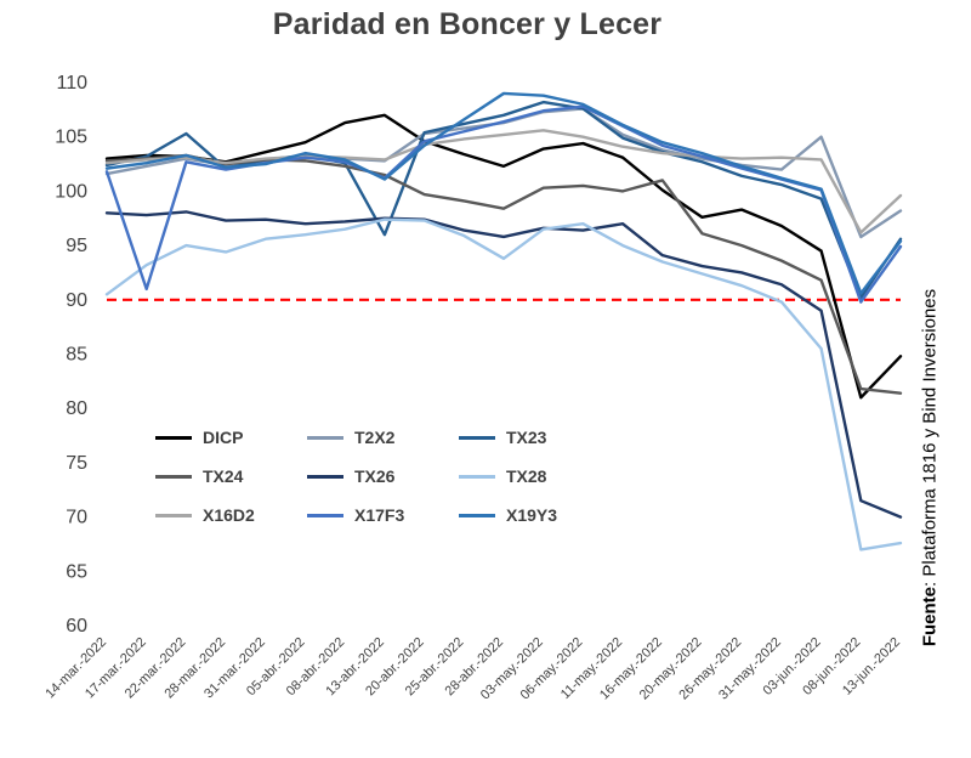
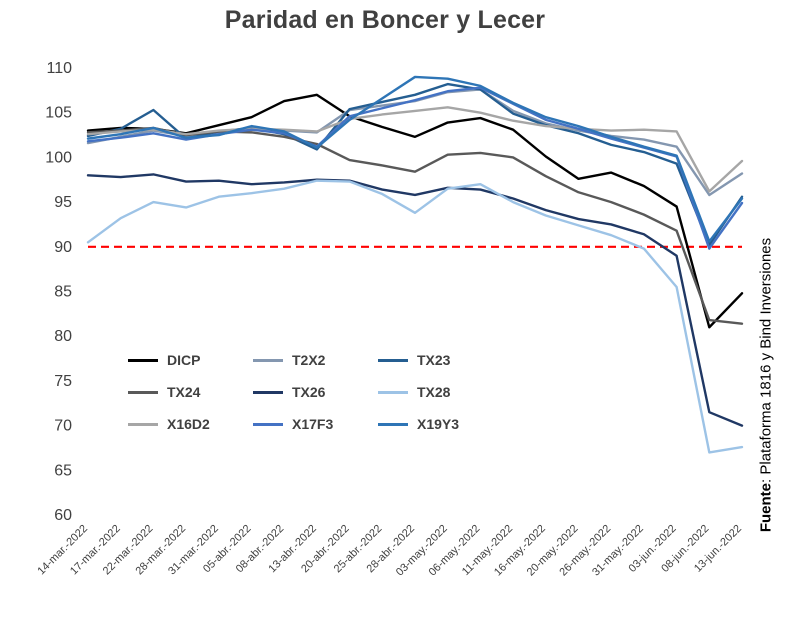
X17F3/17-mar.-2022: 91 -> 102
TX23/13-abr.-2022: 96 -> 101
TX26/11-may.-2022: 97 -> 95
TX24/16-may.-2022: 101 -> 98
T2X2/03-jun.-2022: 105 -> 101
